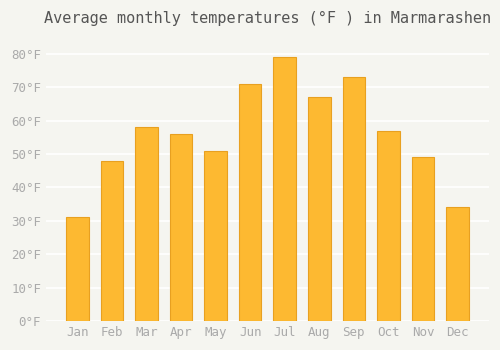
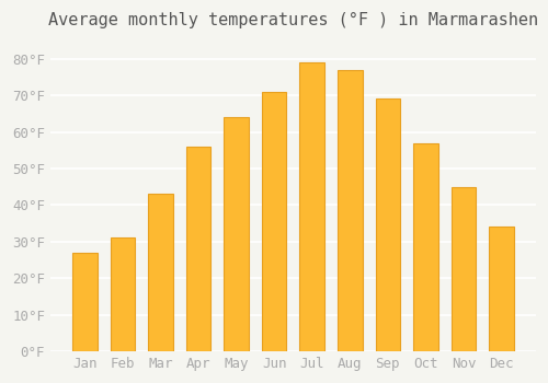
Jan: 31°F -> 27°F
Feb: 48°F -> 31°F
Mar: 58°F -> 43°F
May: 51°F -> 64°F
Aug: 67°F -> 77°F
Sep: 73°F -> 69°F
Nov: 49°F -> 45°F
